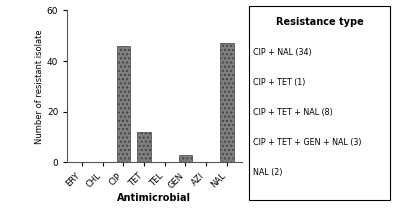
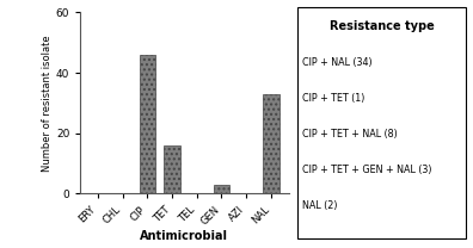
TET: 12 -> 16
NAL: 47 -> 33
